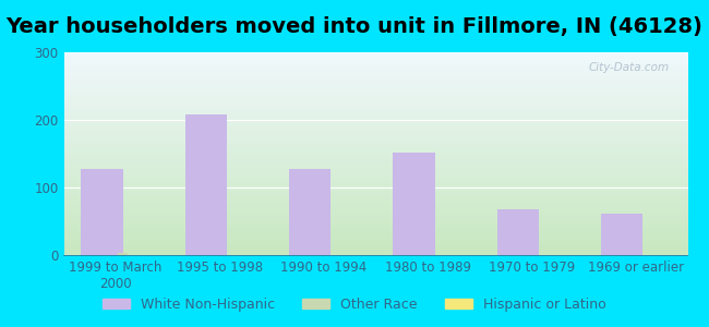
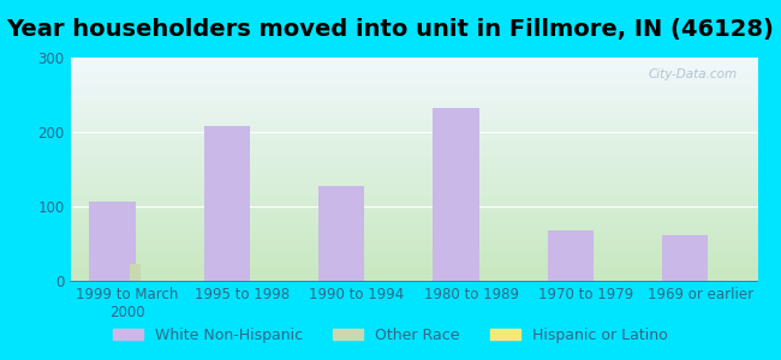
White Non-Hispanic/1999 to March 2000: 127 -> 106
Other Race/1999 to March 2000: 4 -> 22
White Non-Hispanic/1980 to 1989: 151 -> 232
